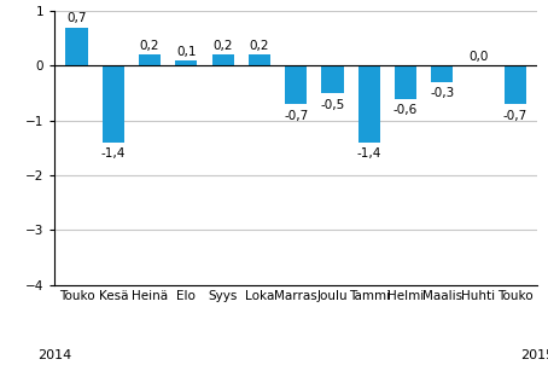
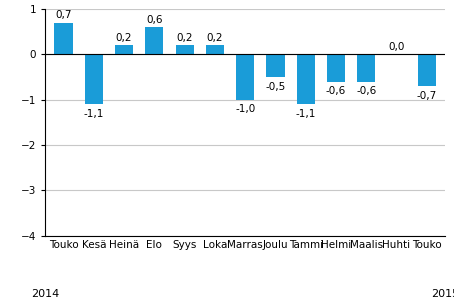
Kesä: -1,4 -> -1,1
Elo: 0,1 -> 0,6
Marras: -0,7 -> -1,0
Tammi: -1,4 -> -1,1
Maalis: -0,3 -> -0,6
